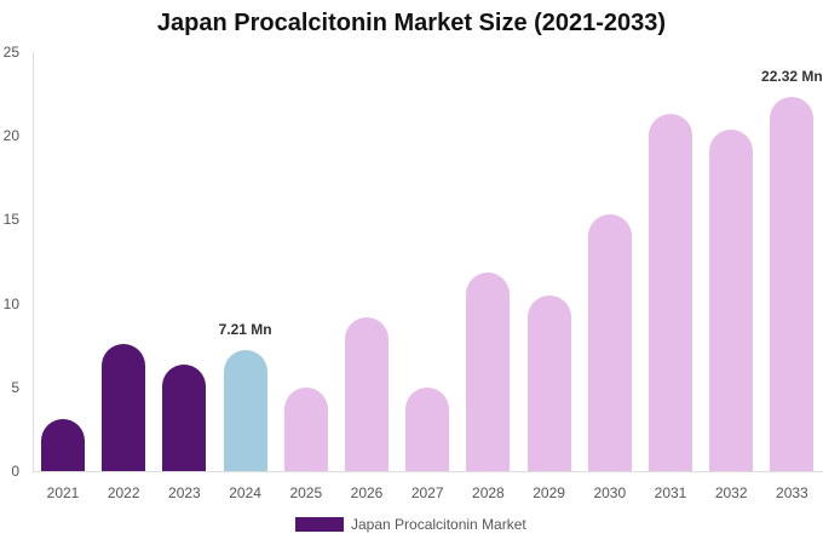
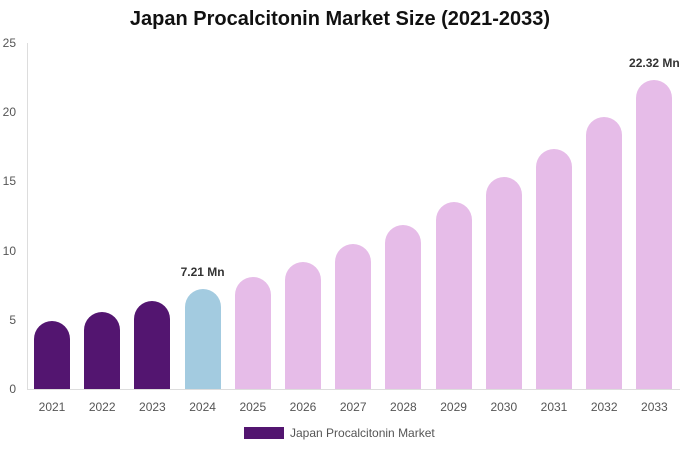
2021: 3.1 -> 4.9
2022: 7.6 -> 5.6
2025: 5.0 -> 8.1
2027: 5.0 -> 10.5
2029: 10.5 -> 13.5
2031: 21.3 -> 17.3
2032: 20.4 -> 19.6
